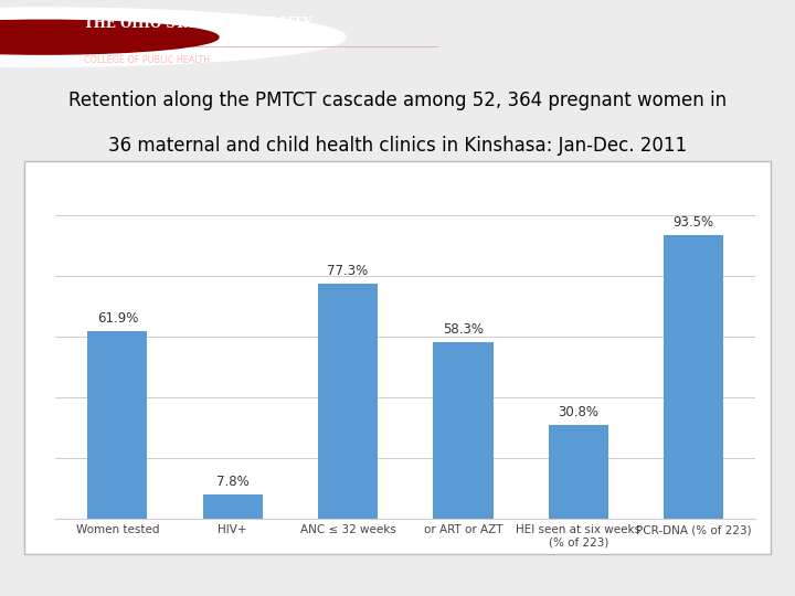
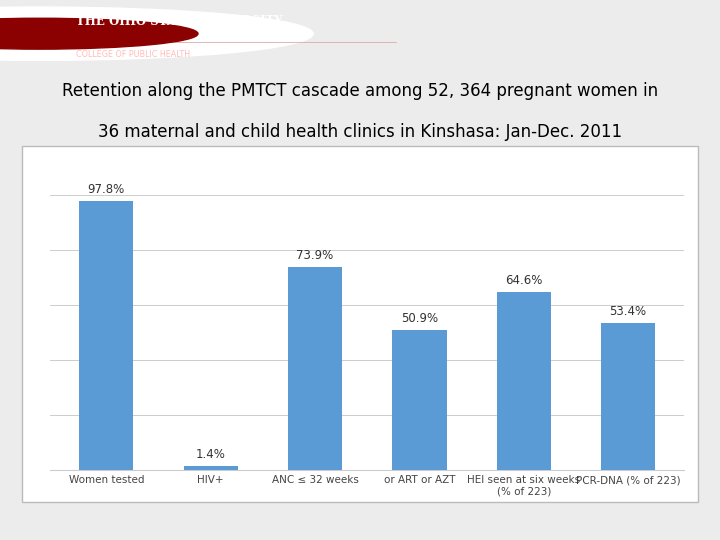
Women tested: 61.9% -> 97.8%
HIV+: 7.8% -> 1.4%
ANC ≤ 32 weeks: 77.3% -> 73.9%
or ART or AZT: 58.3% -> 50.9%
HEI seen at six weeks (% of 223): 30.8% -> 64.6%
PCR-DNA (% of 223): 93.5% -> 53.4%
